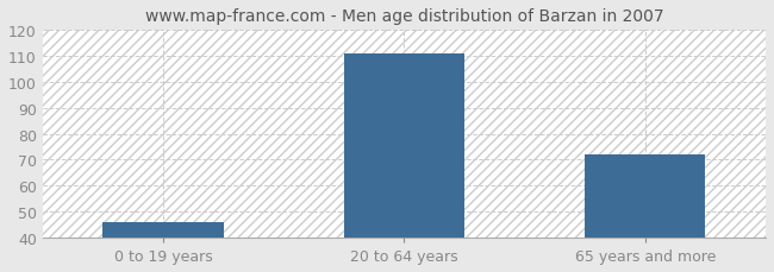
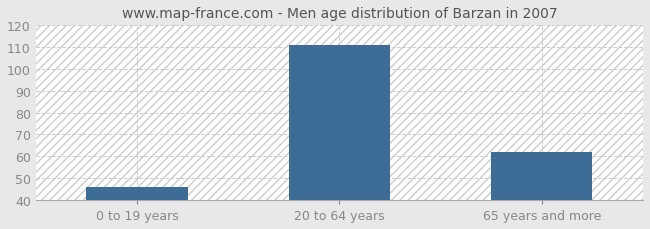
65 years and more: 72 -> 62
